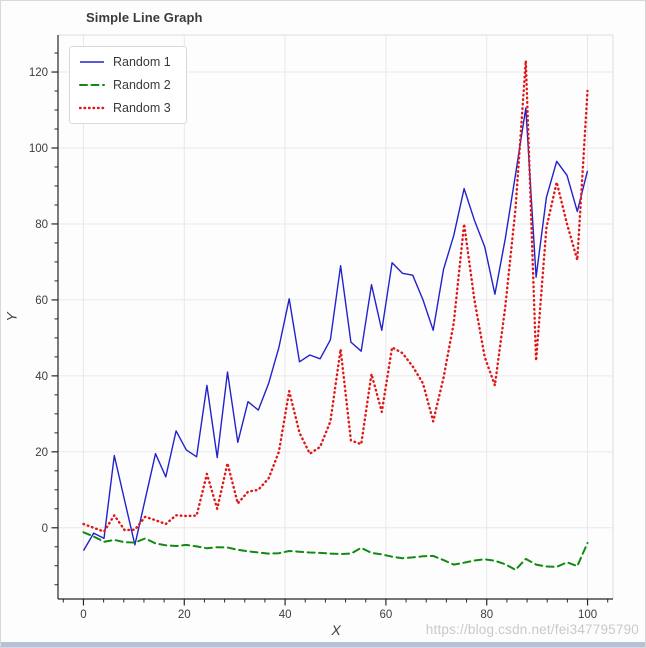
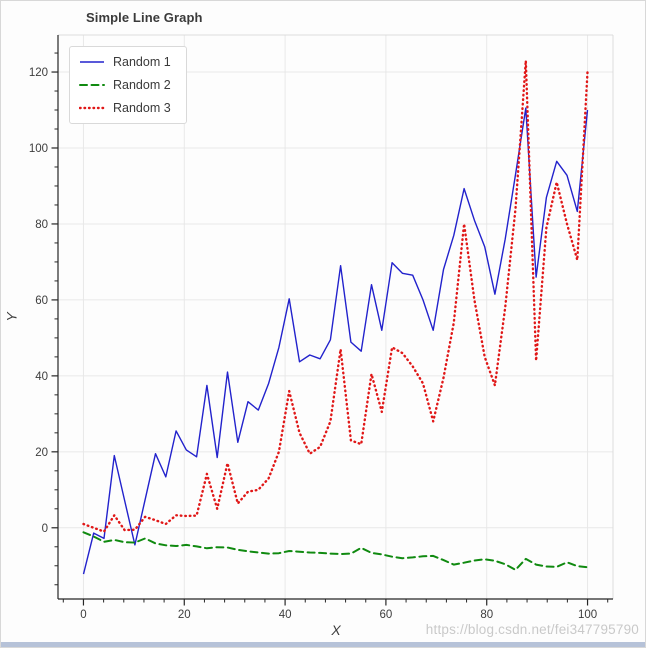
Random 1/0: -6 -> -12
Random 1/100: 94 -> 110
Random 2/100: -4 -> -10
Random 3/100: 115 -> 120
